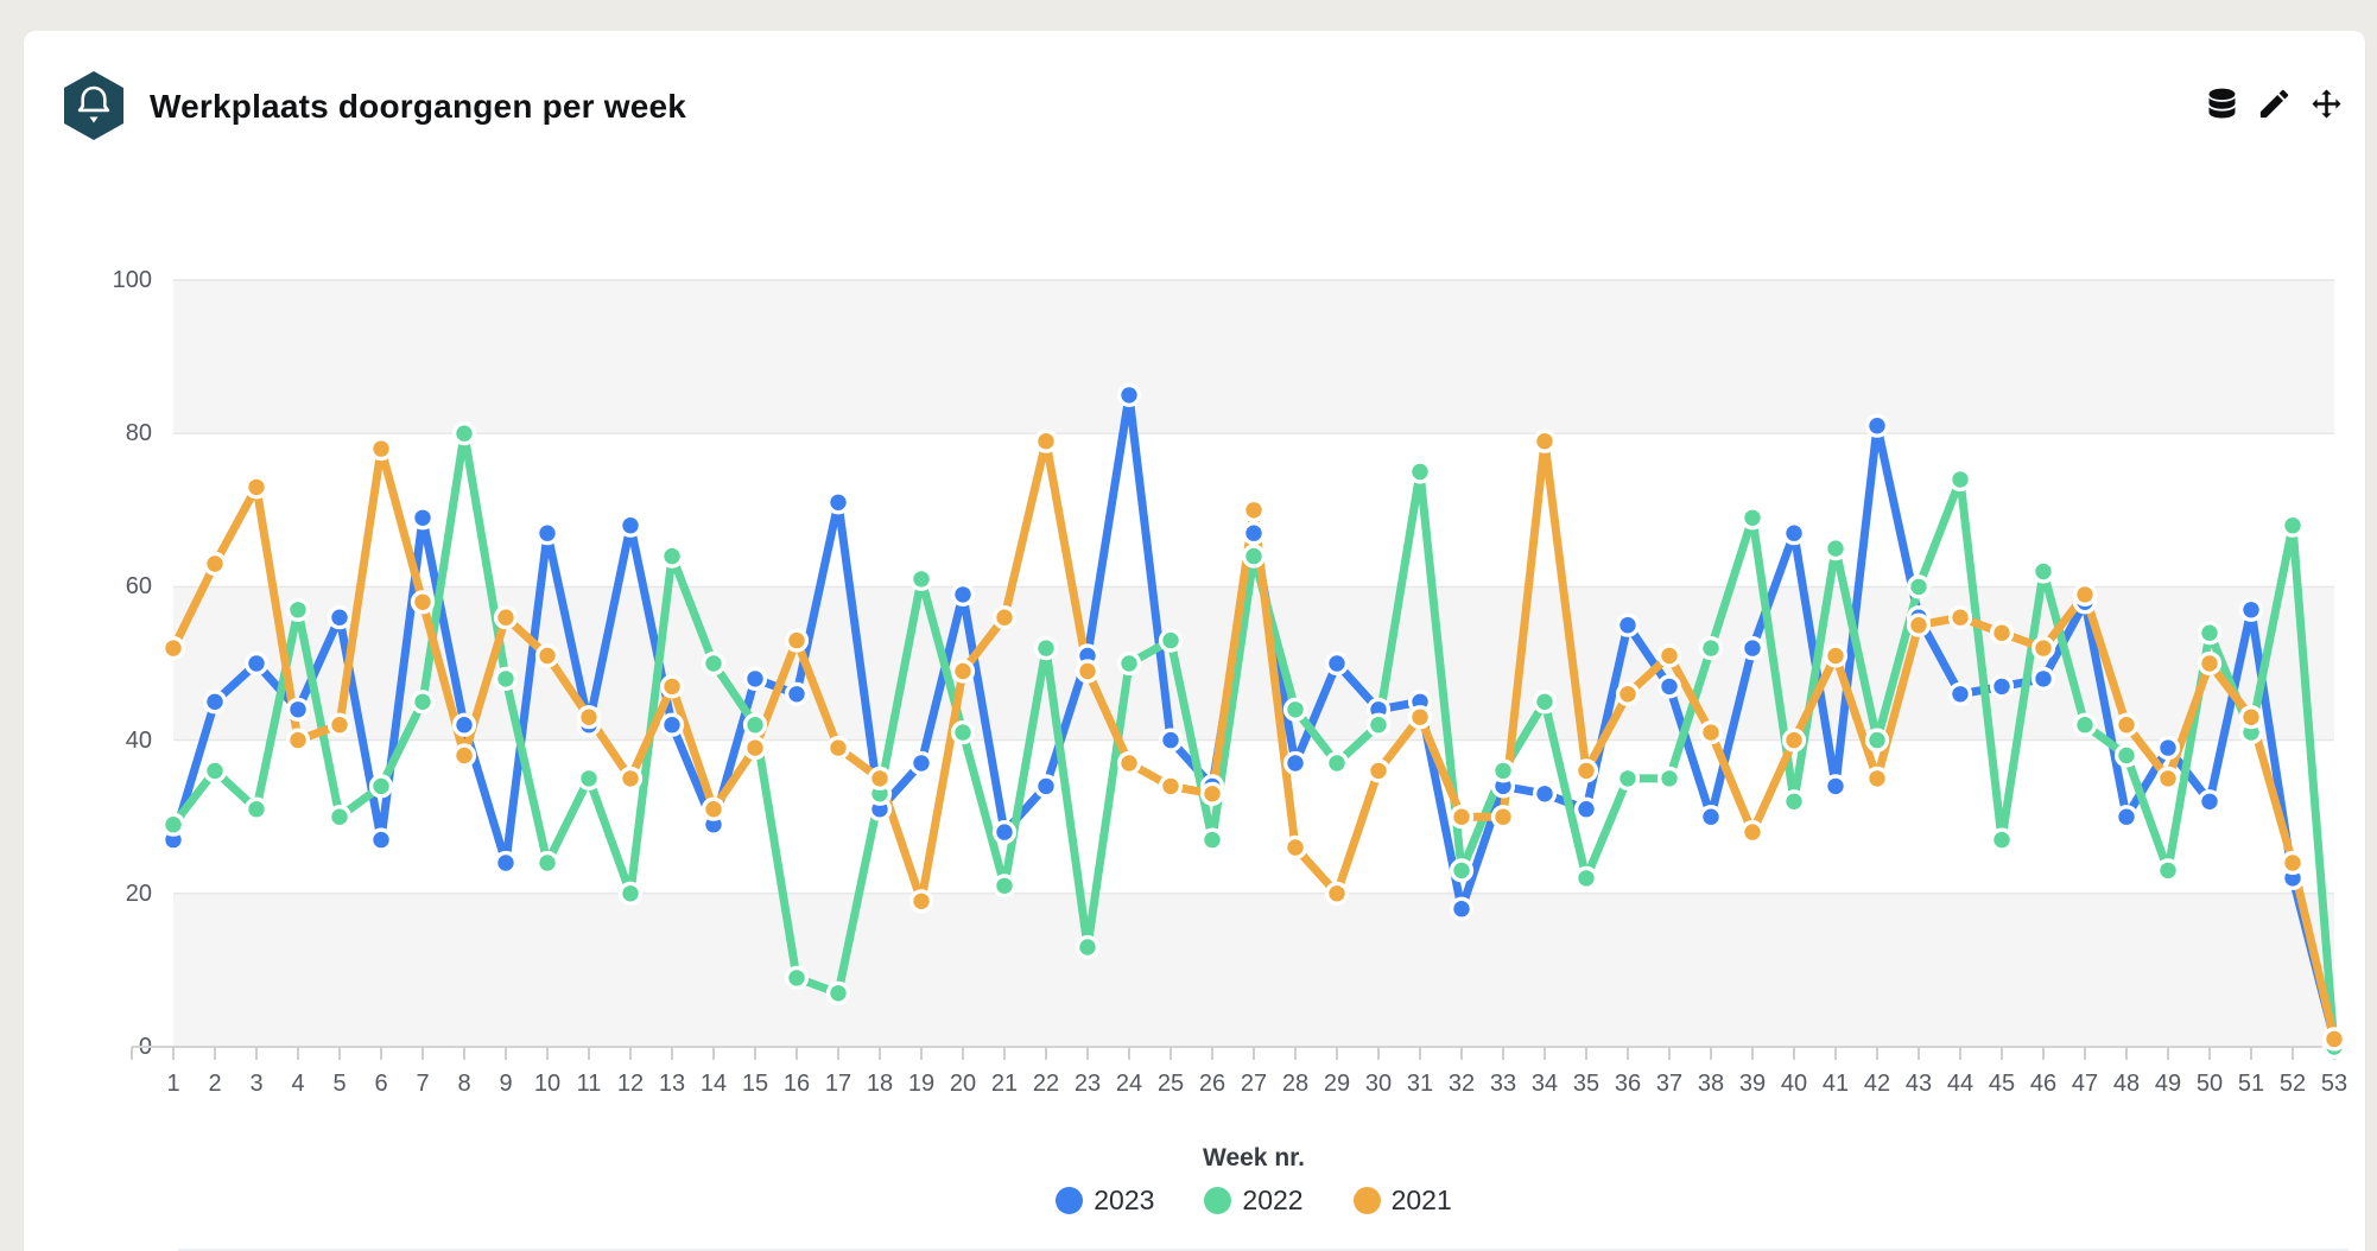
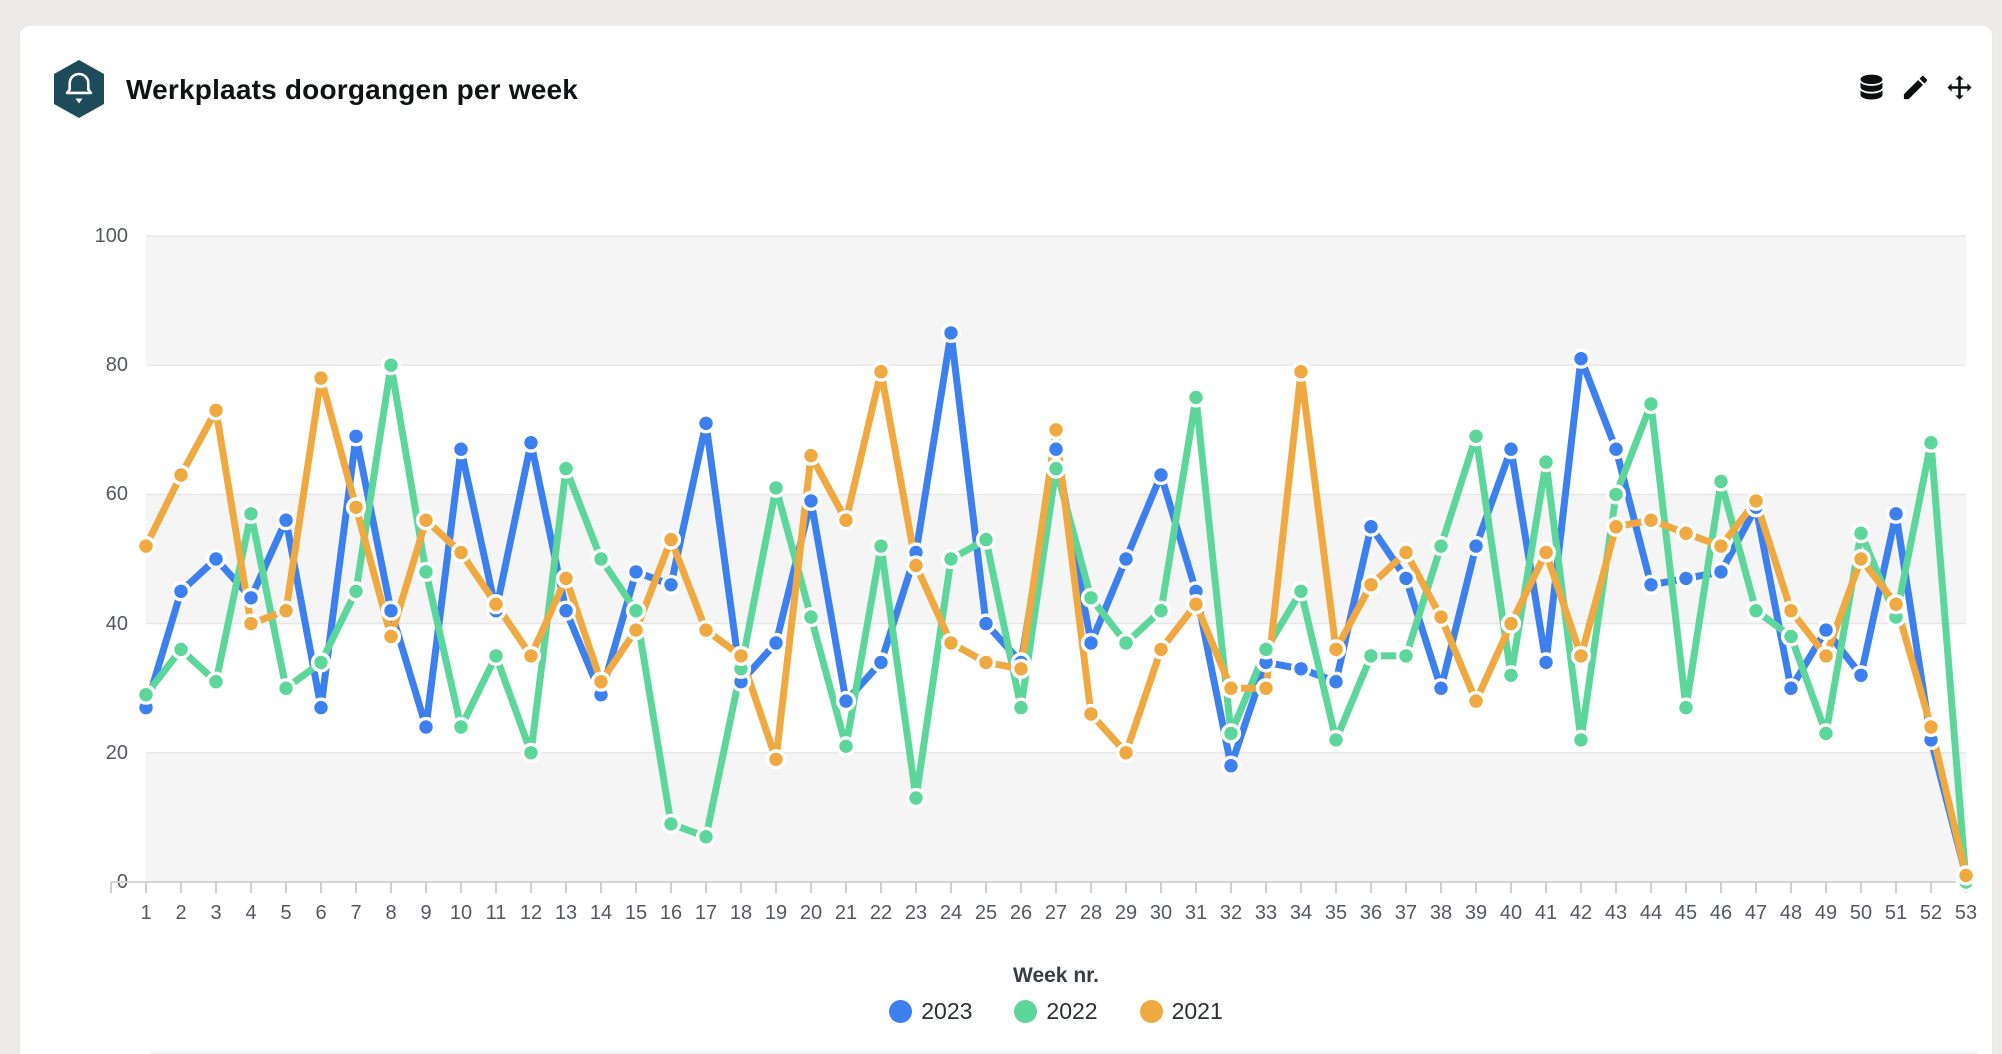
2021/20: 49 -> 66
2023/30: 44 -> 63
2022/42: 40 -> 22
2023/43: 56 -> 67
